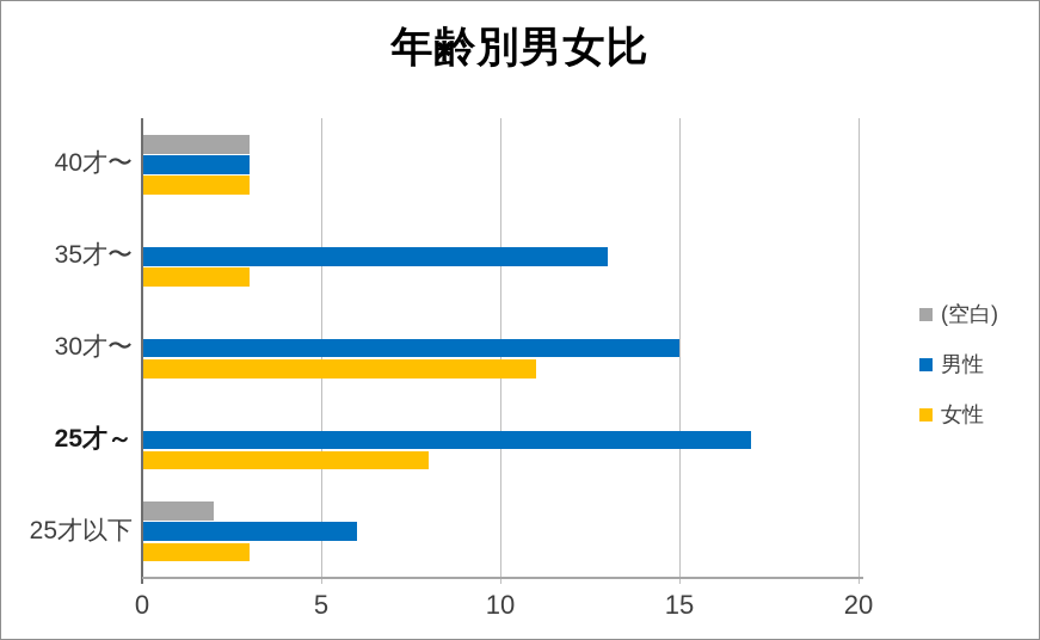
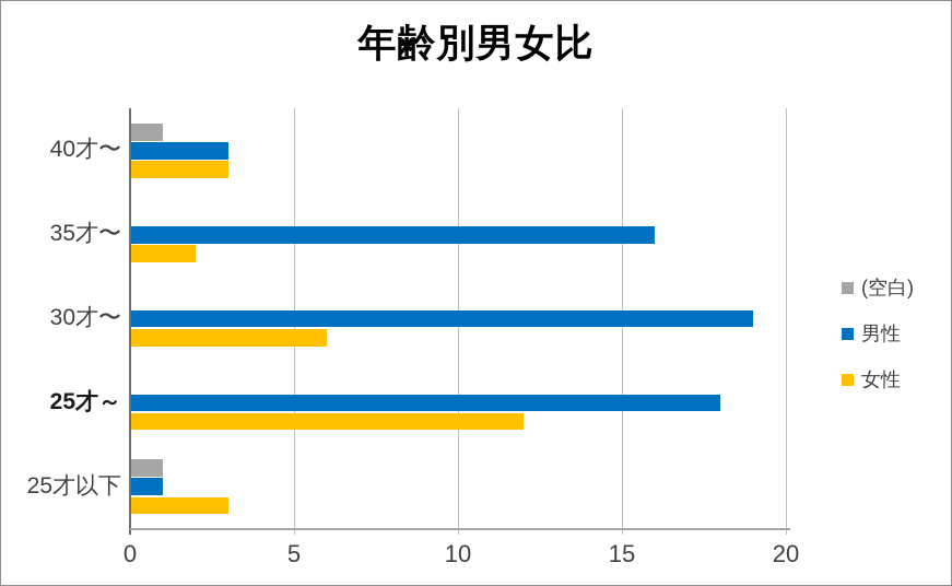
(空白)/40才〜: 3 -> 1
男性/35才〜: 13 -> 16
女性/35才〜: 3 -> 2
男性/30才〜: 15 -> 19
女性/30才〜: 11 -> 6
男性/25才～: 17 -> 18
女性/25才～: 8 -> 12
(空白)/25才以下: 2 -> 1
男性/25才以下: 6 -> 1
